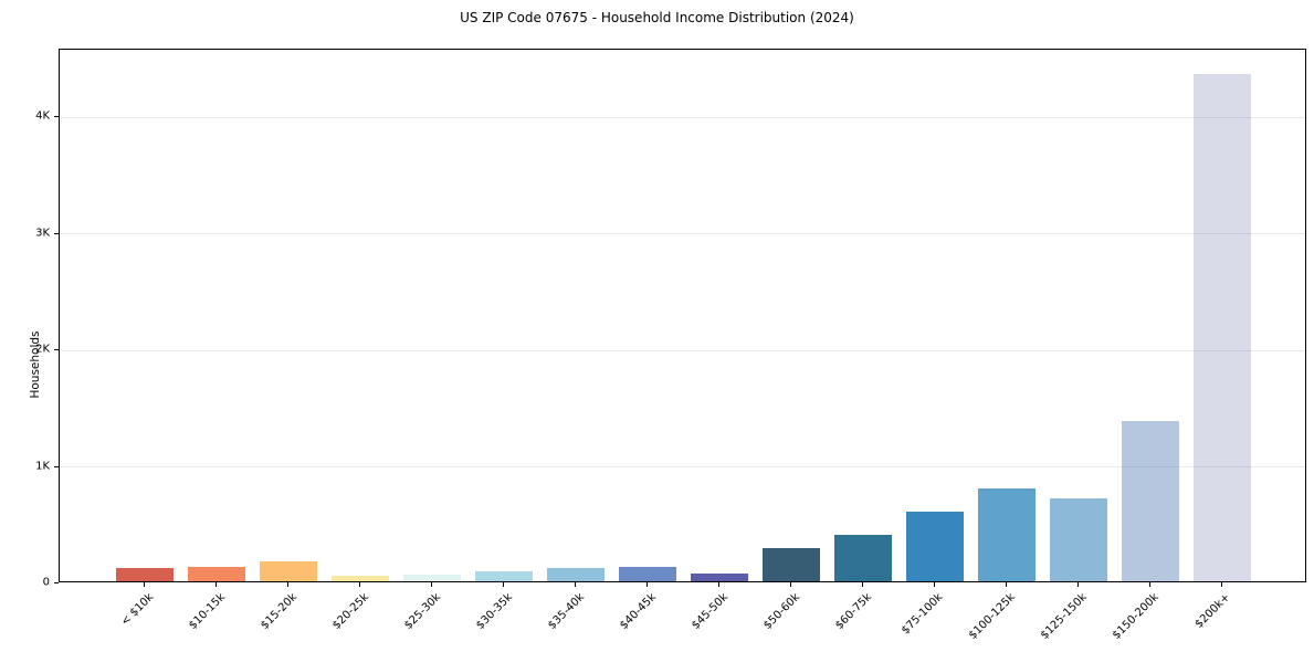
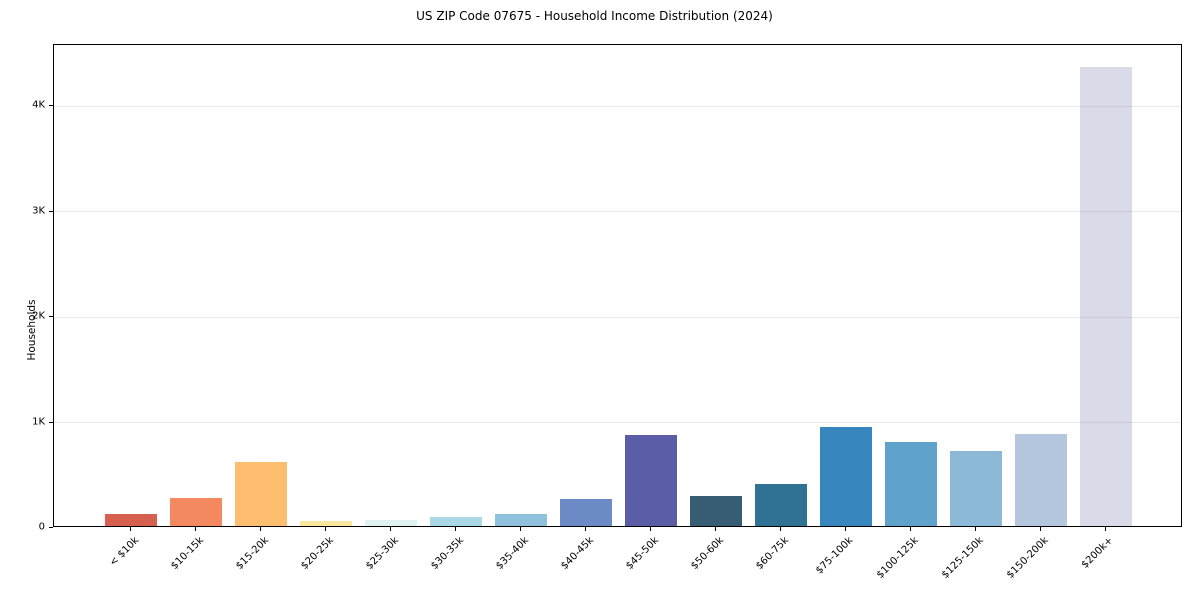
$10-15k: 0.12K -> 0.27K
$15-20k: 0.18K -> 0.61K
$40-45k: 0.12K -> 0.26K
$45-50k: 0.06K -> 0.86K
$75-100k: 0.60K -> 0.94K
$150-200k: 1.38K -> 0.87K
